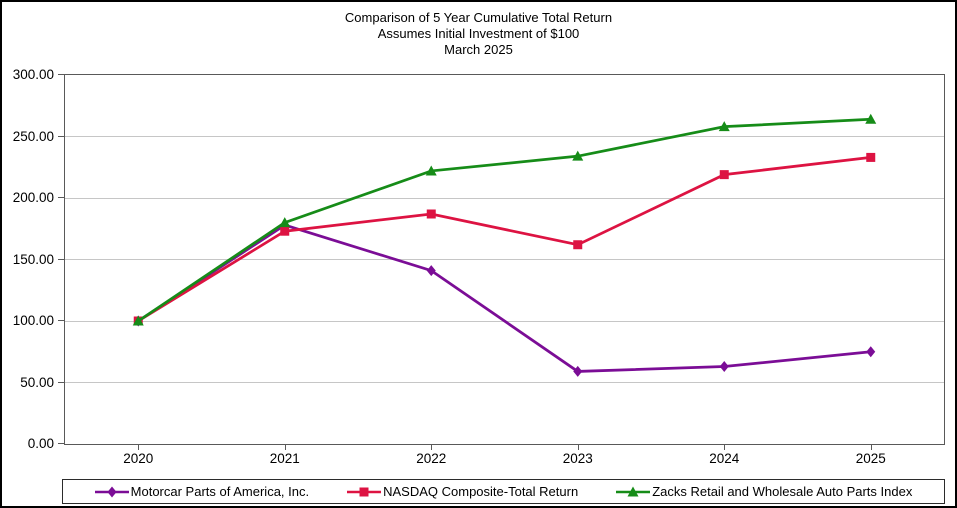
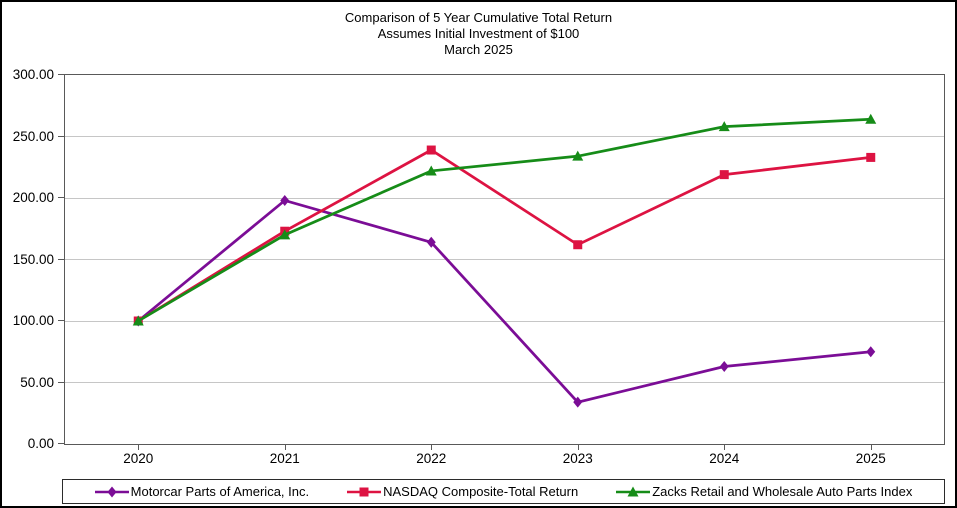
Motorcar Parts of America, Inc./2021: 178 -> 198
Zacks Retail and Wholesale Auto Parts Index/2021: 180 -> 170
Motorcar Parts of America, Inc./2022: 141 -> 164
NASDAQ Composite-Total Return/2022: 187 -> 239
Motorcar Parts of America, Inc./2023: 59 -> 34
